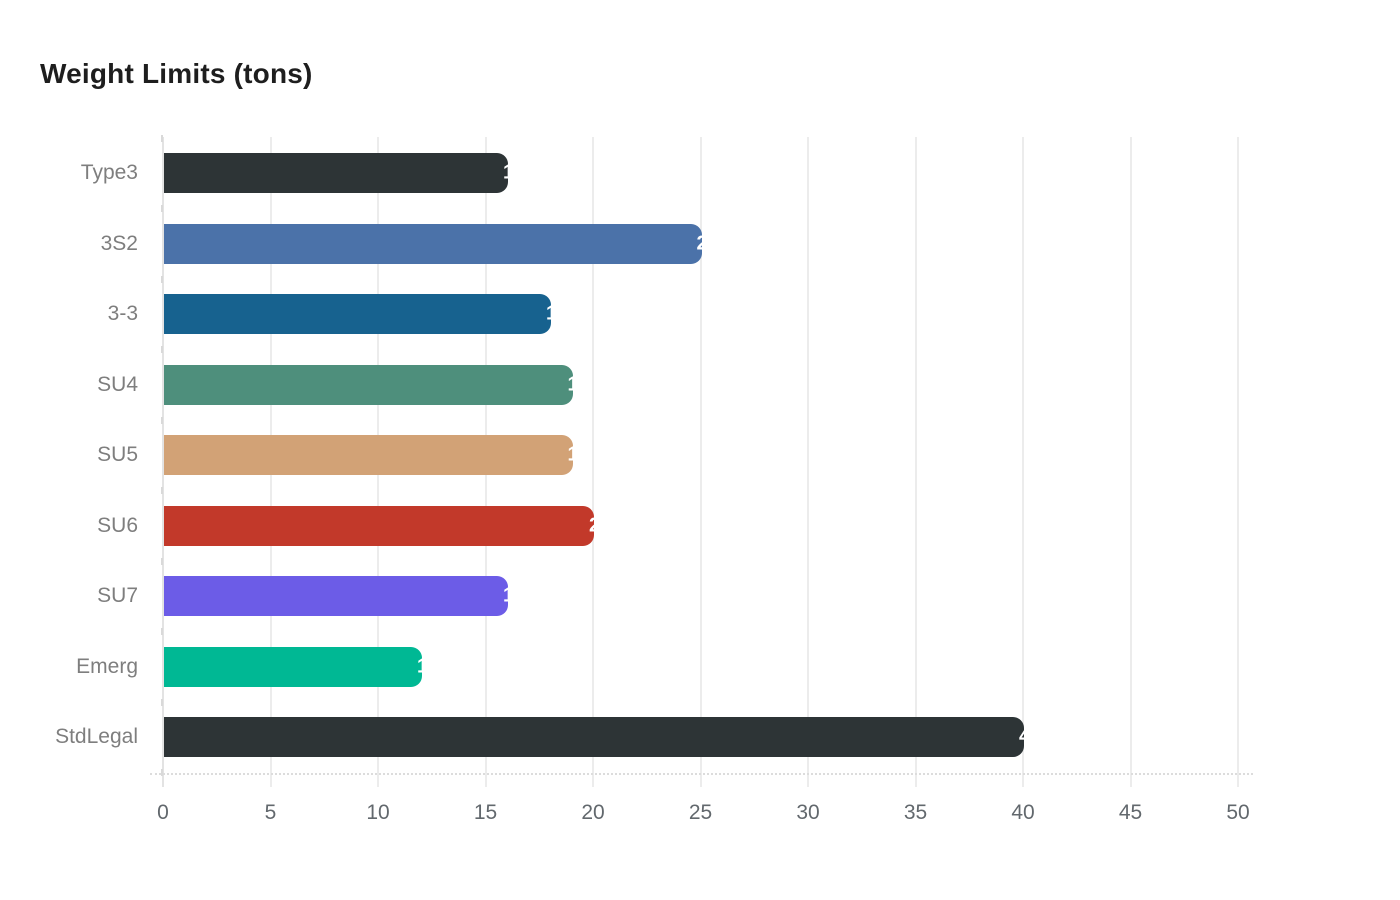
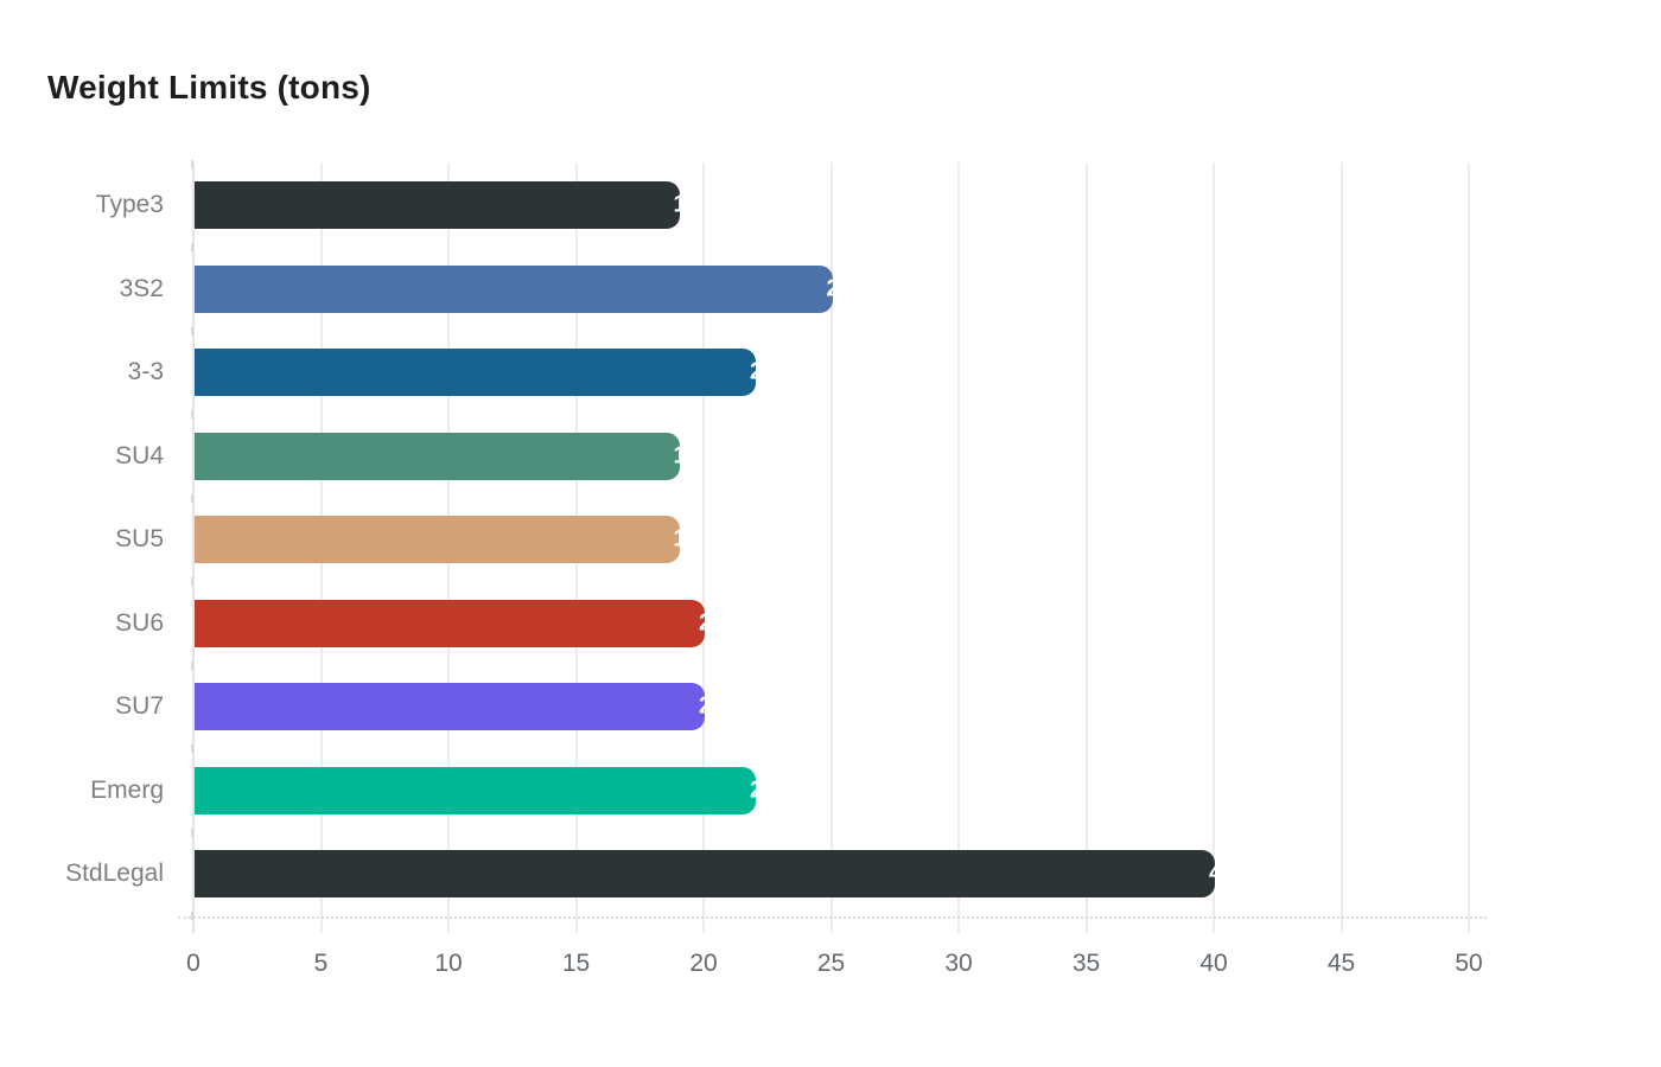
Type3: 16 -> 19
3-3: 18 -> 22
SU7: 16 -> 20
Emerg: 12 -> 22
